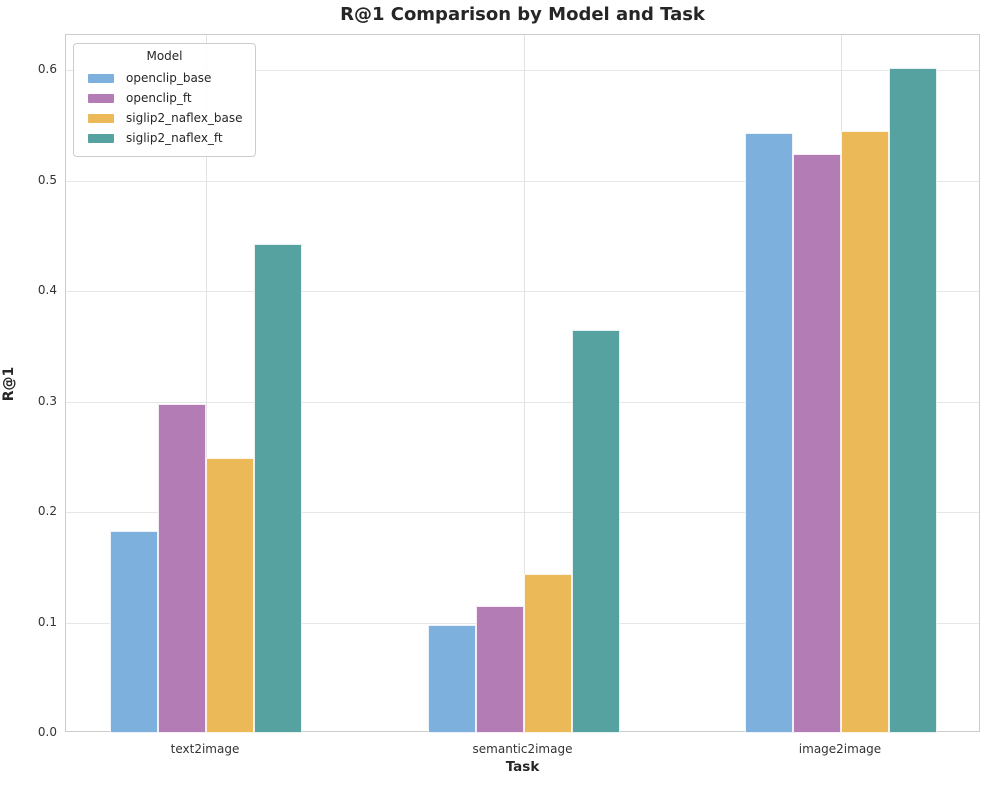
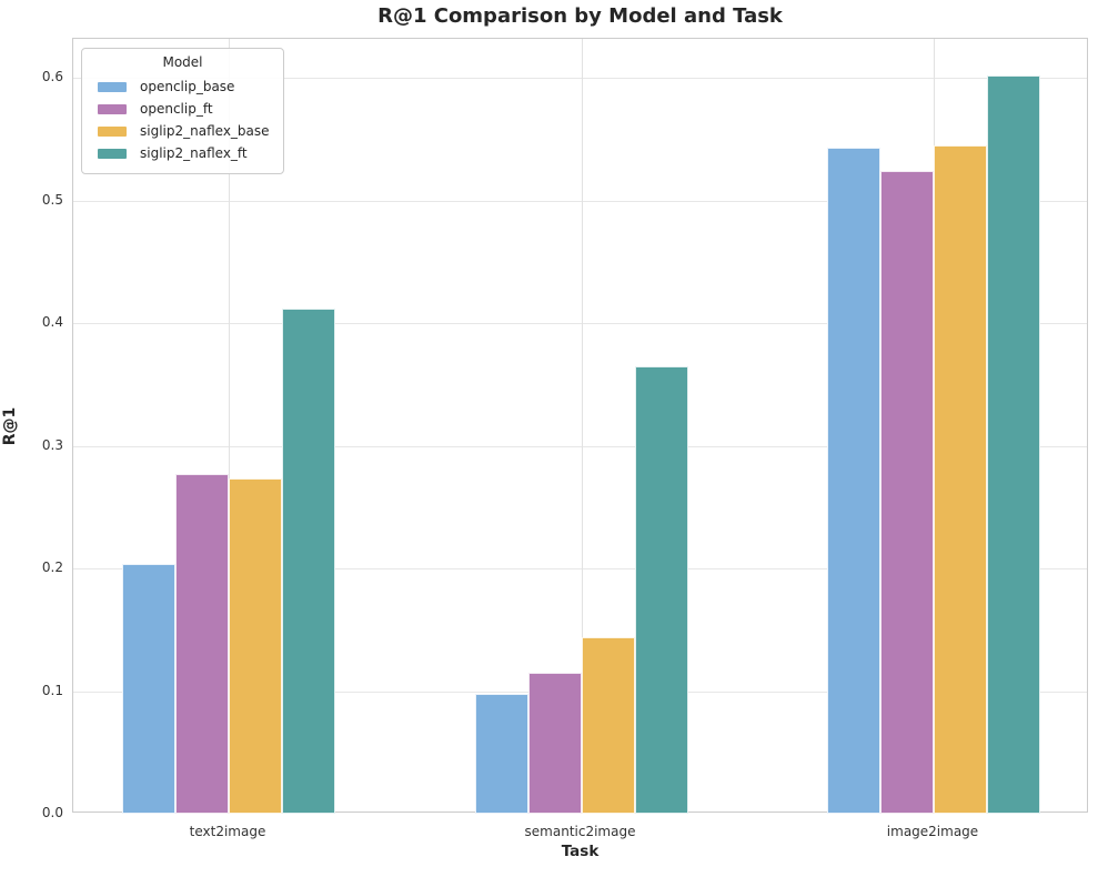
openclip_base/text2image: 0.183 -> 0.204
openclip_ft/text2image: 0.298 -> 0.277
siglip2_naflex_base/text2image: 0.249 -> 0.273
siglip2_naflex_ft/text2image: 0.443 -> 0.412
